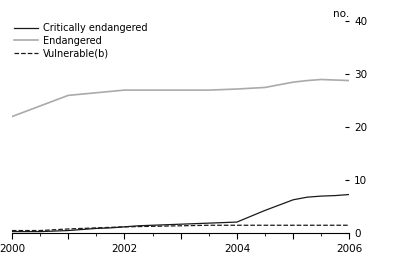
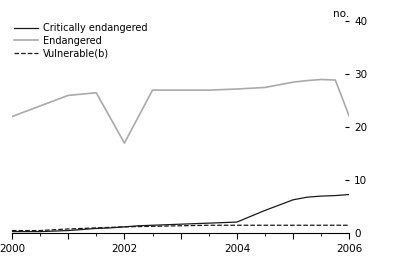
Endangered/2002: 27.0 -> 17.0
Endangered/2006: 28.8 -> 22.0
